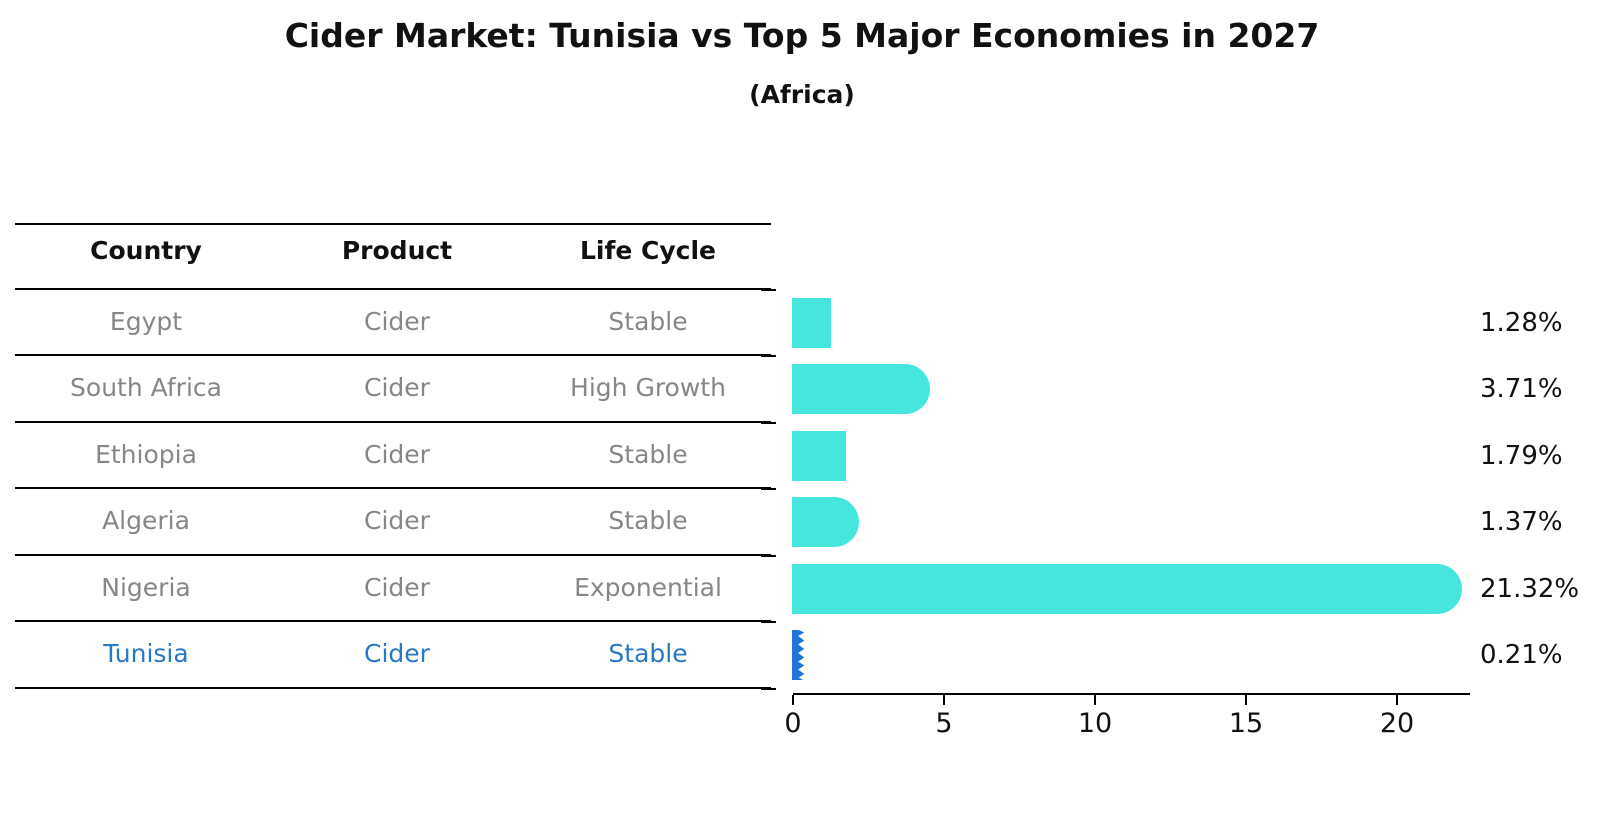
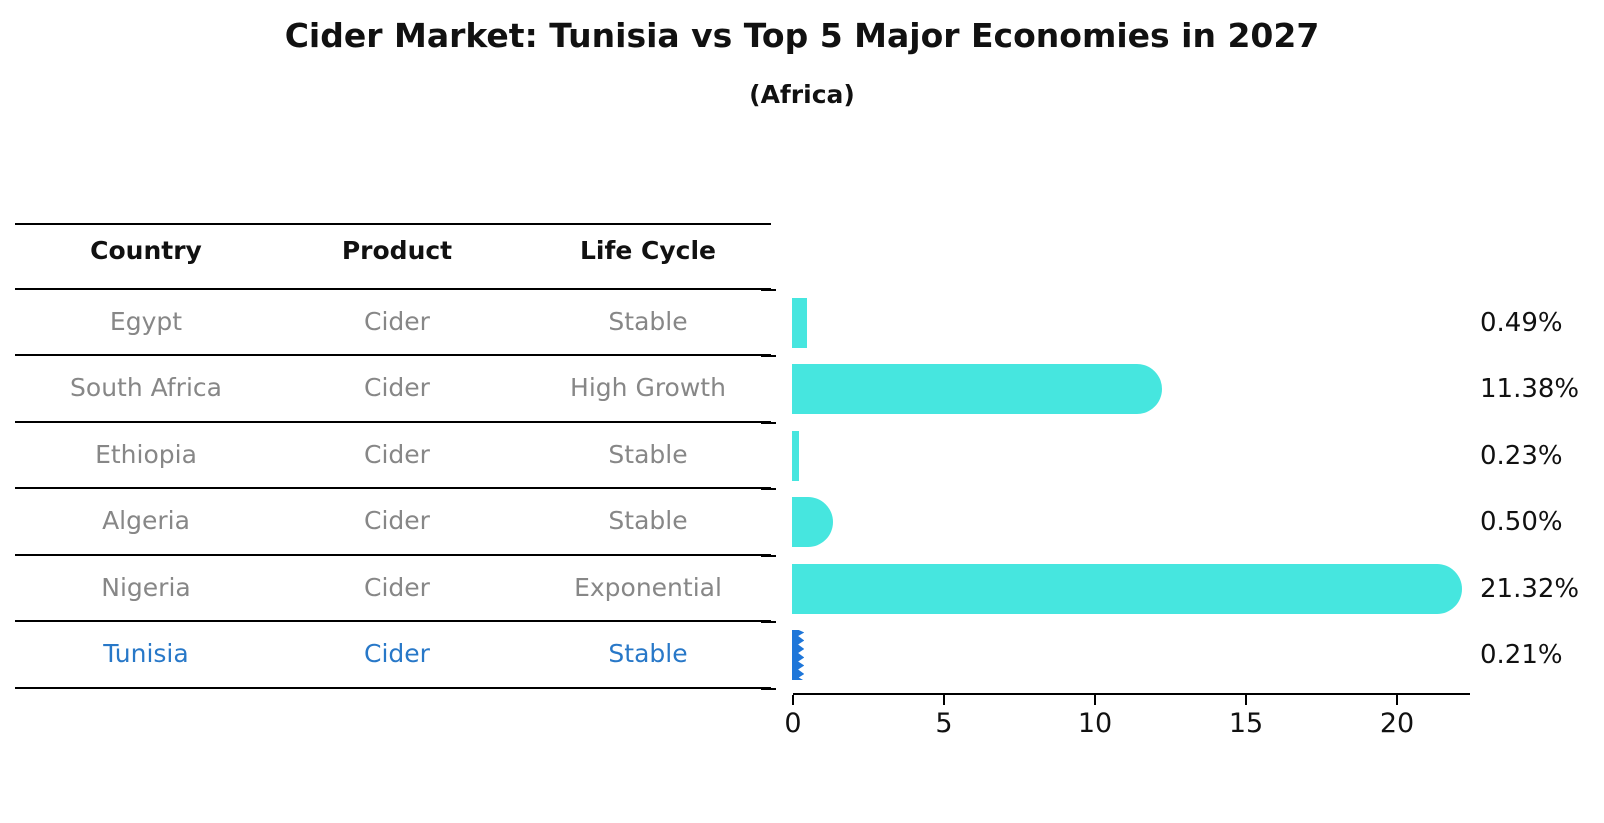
Egypt: 1.28% -> 0.49%
South Africa: 3.71% -> 11.38%
Ethiopia: 1.79% -> 0.23%
Algeria: 1.37% -> 0.50%
